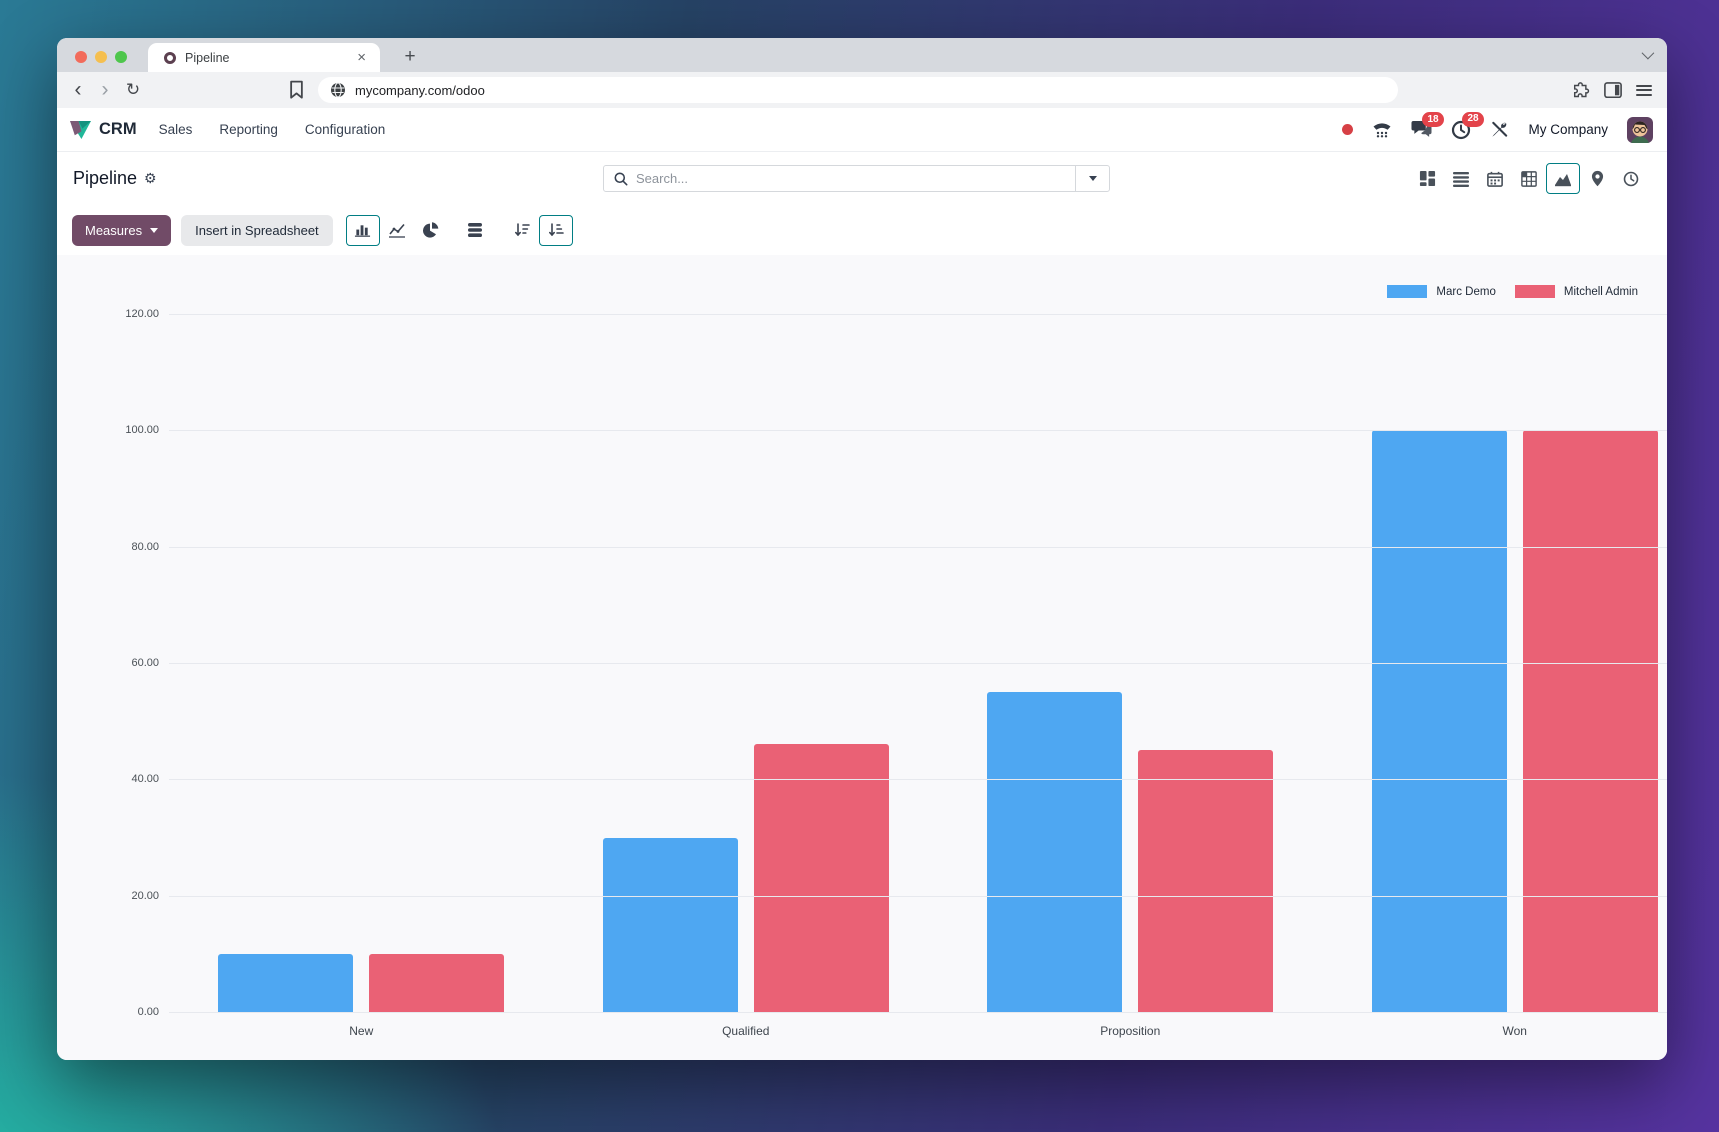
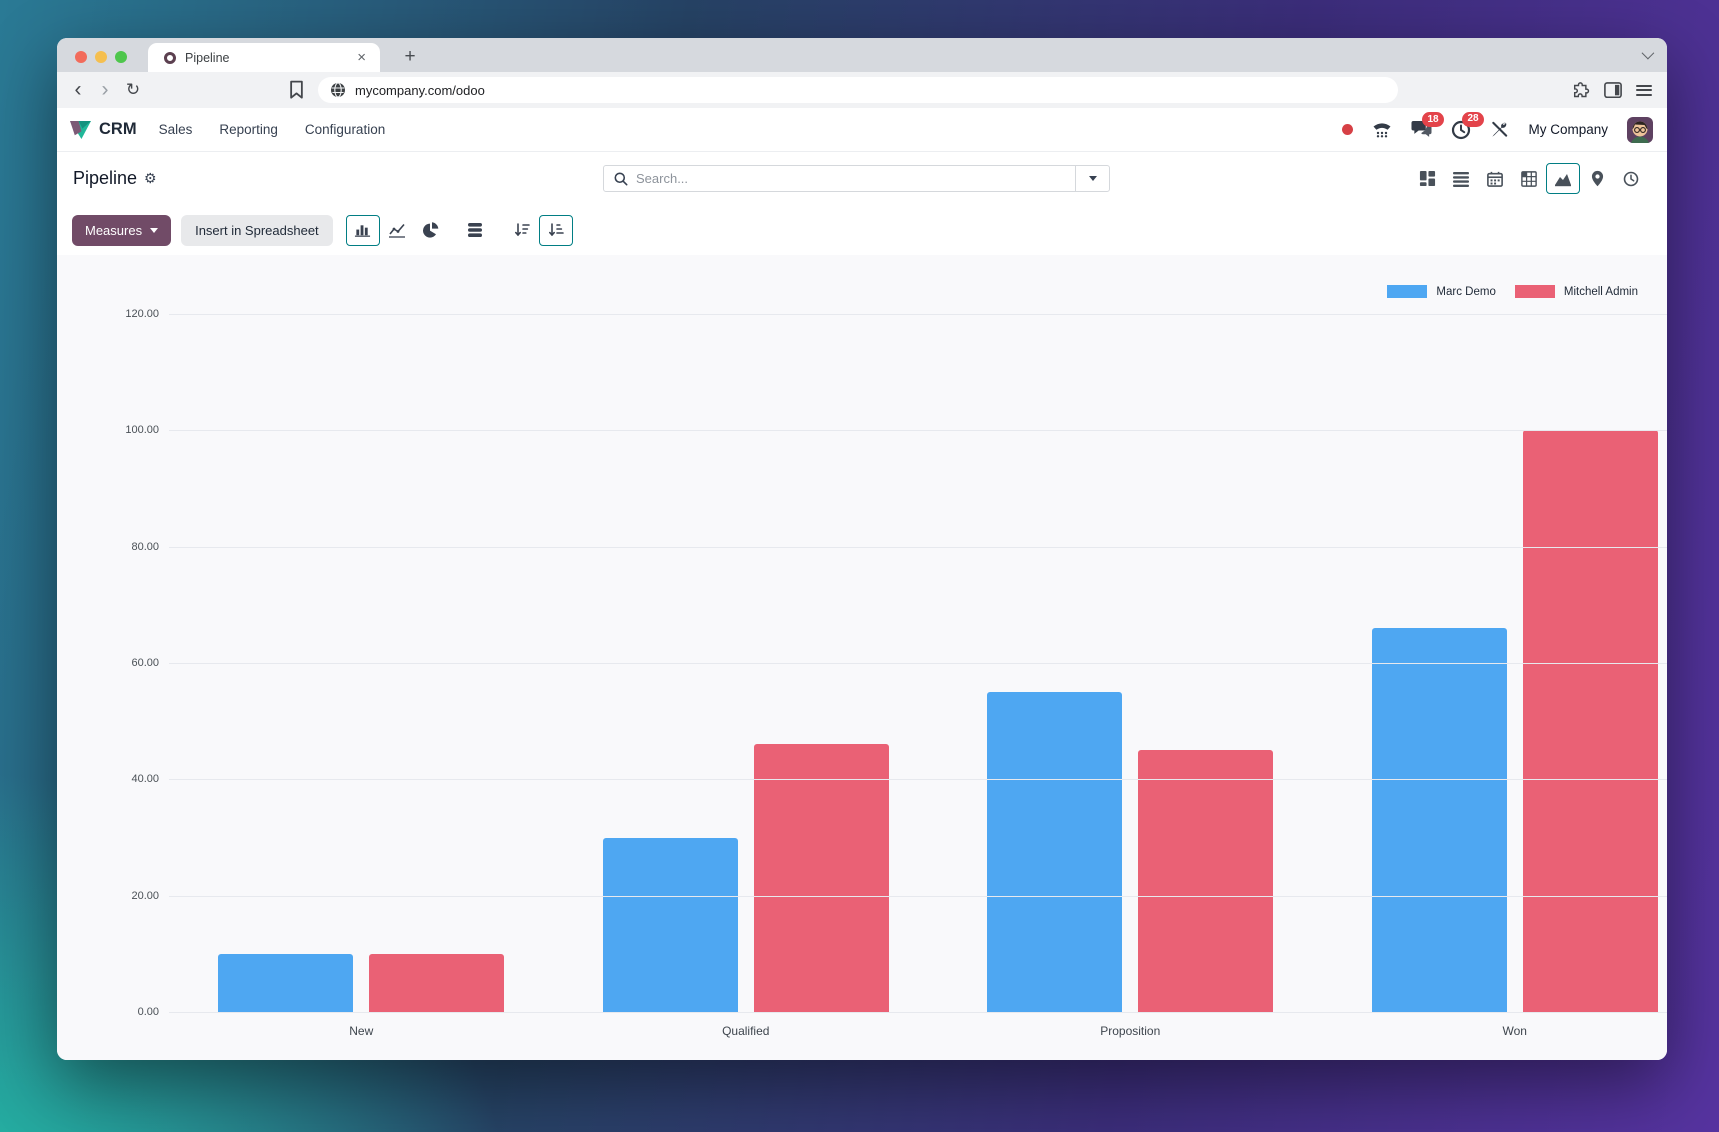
Marc Demo/Won: 100 -> 66
